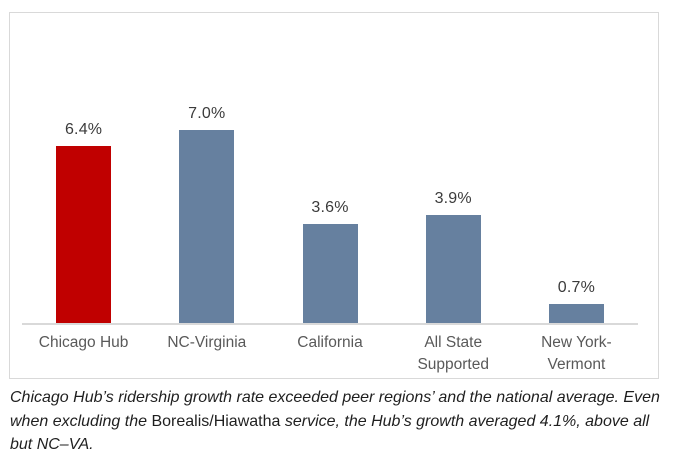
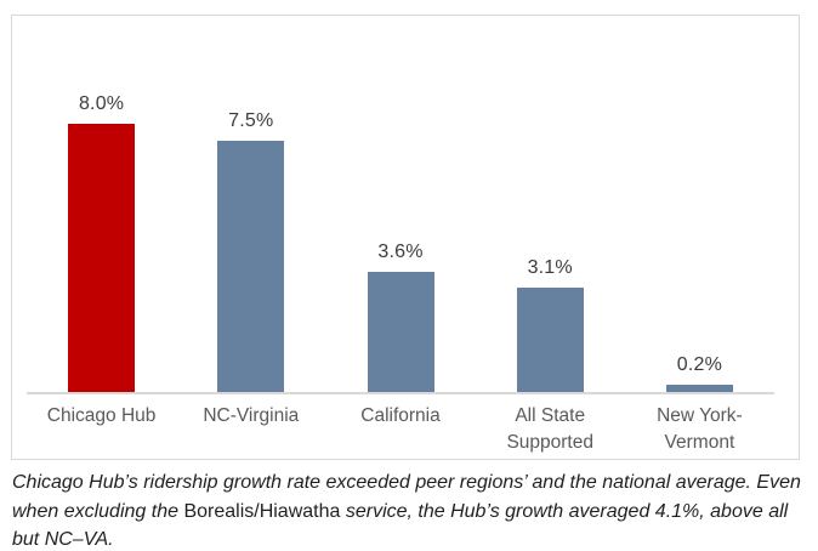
Chicago Hub: 6.4% -> 8.0%
NC-Virginia: 7.0% -> 7.5%
All State Supported: 3.9% -> 3.1%
New York-Vermont: 0.7% -> 0.2%
